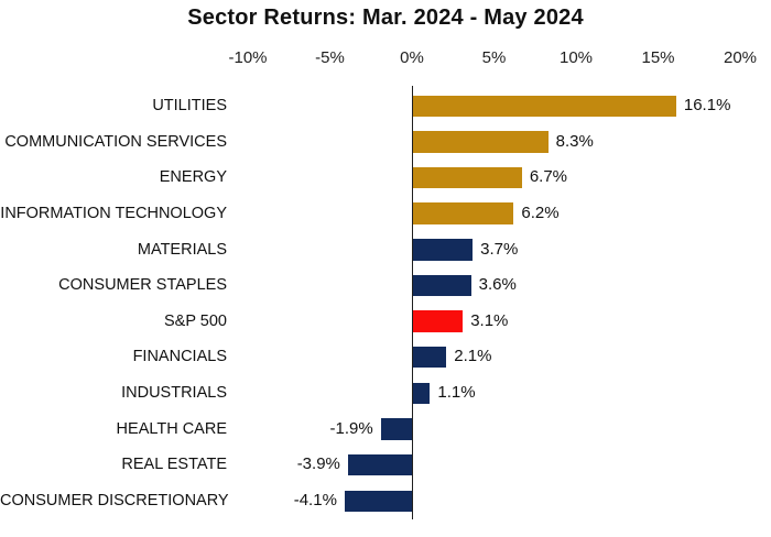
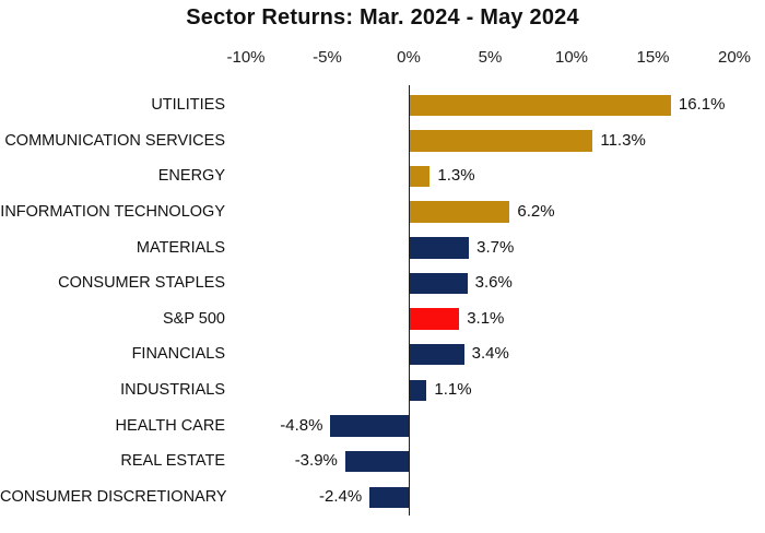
COMMUNICATION SERVICES: 8.3% -> 11.3%
ENERGY: 6.7% -> 1.3%
FINANCIALS: 2.1% -> 3.4%
HEALTH CARE: -1.9% -> -4.8%
CONSUMER DISCRETIONARY: -4.1% -> -2.4%
